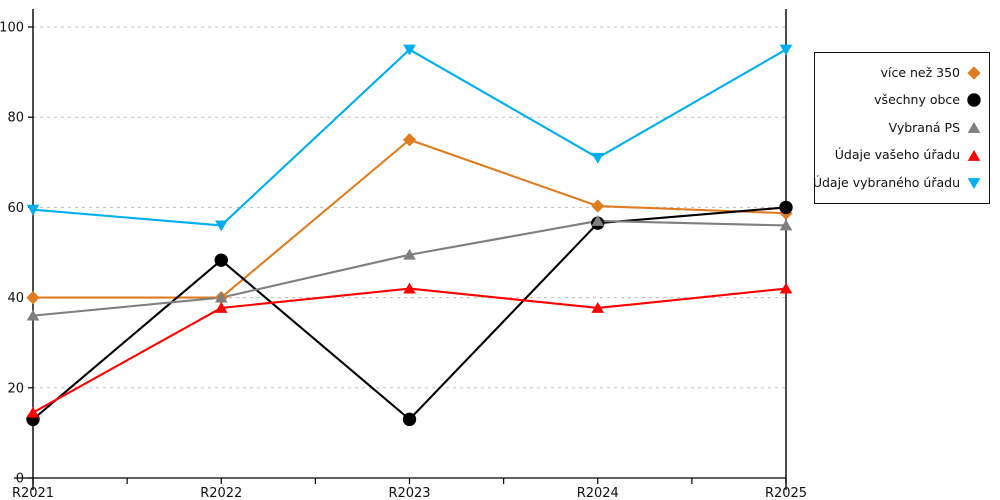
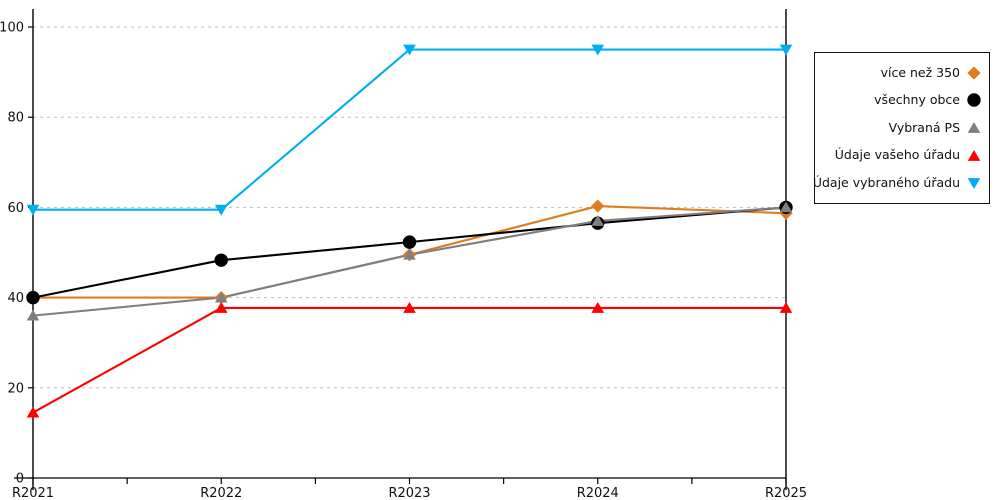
všechny obce/R2021: 13 -> 40
Údaje vybraného úřadu/R2022: 56 -> 60
více než 350/R2023: 75 -> 50
všechny obce/R2023: 13 -> 52
Údaje vašeho úřadu/R2023: 42 -> 38
Údaje vybraného úřadu/R2024: 71 -> 95
Vybraná PS/R2025: 56 -> 60
Údaje vašeho úřadu/R2025: 42 -> 38
